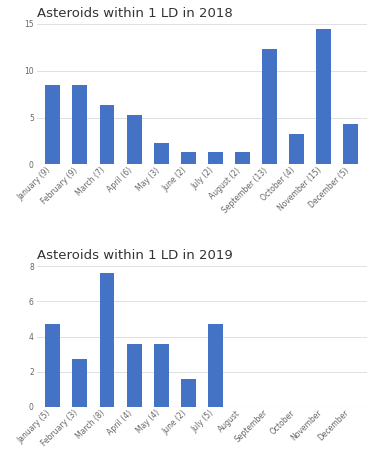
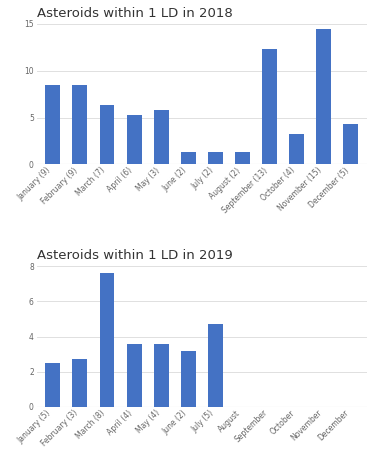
Asteroids within 1 LD in 2018/May (3): 2.3 -> 5.8
Asteroids within 1 LD in 2019/January (5): 4.7 -> 2.5
Asteroids within 1 LD in 2019/June (2): 1.6 -> 3.2
